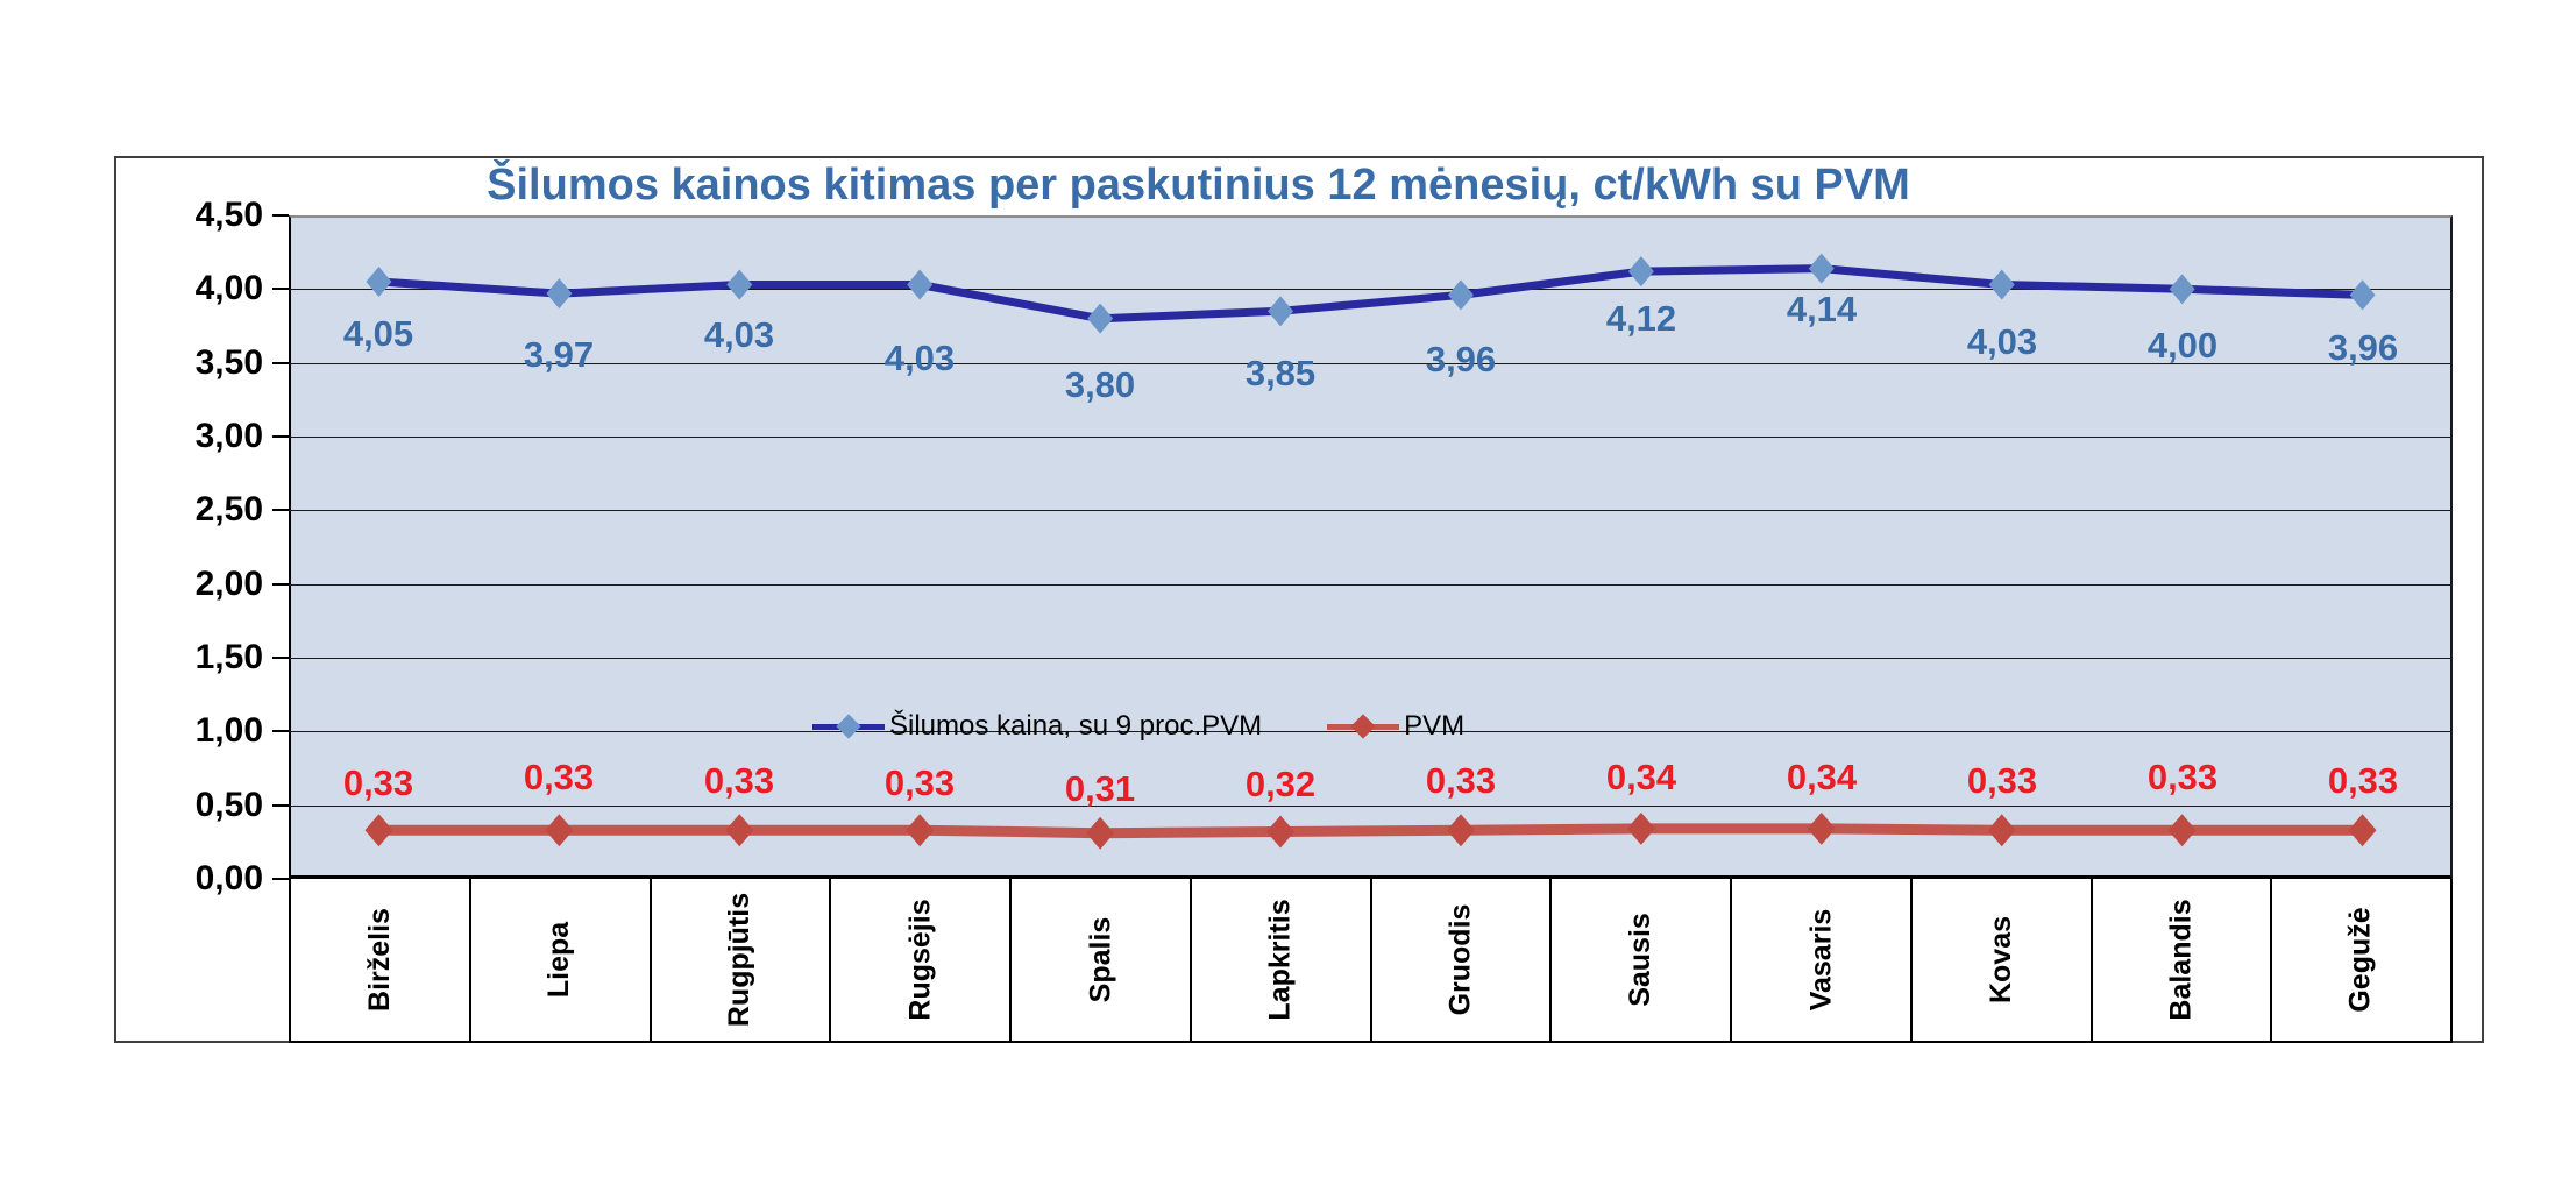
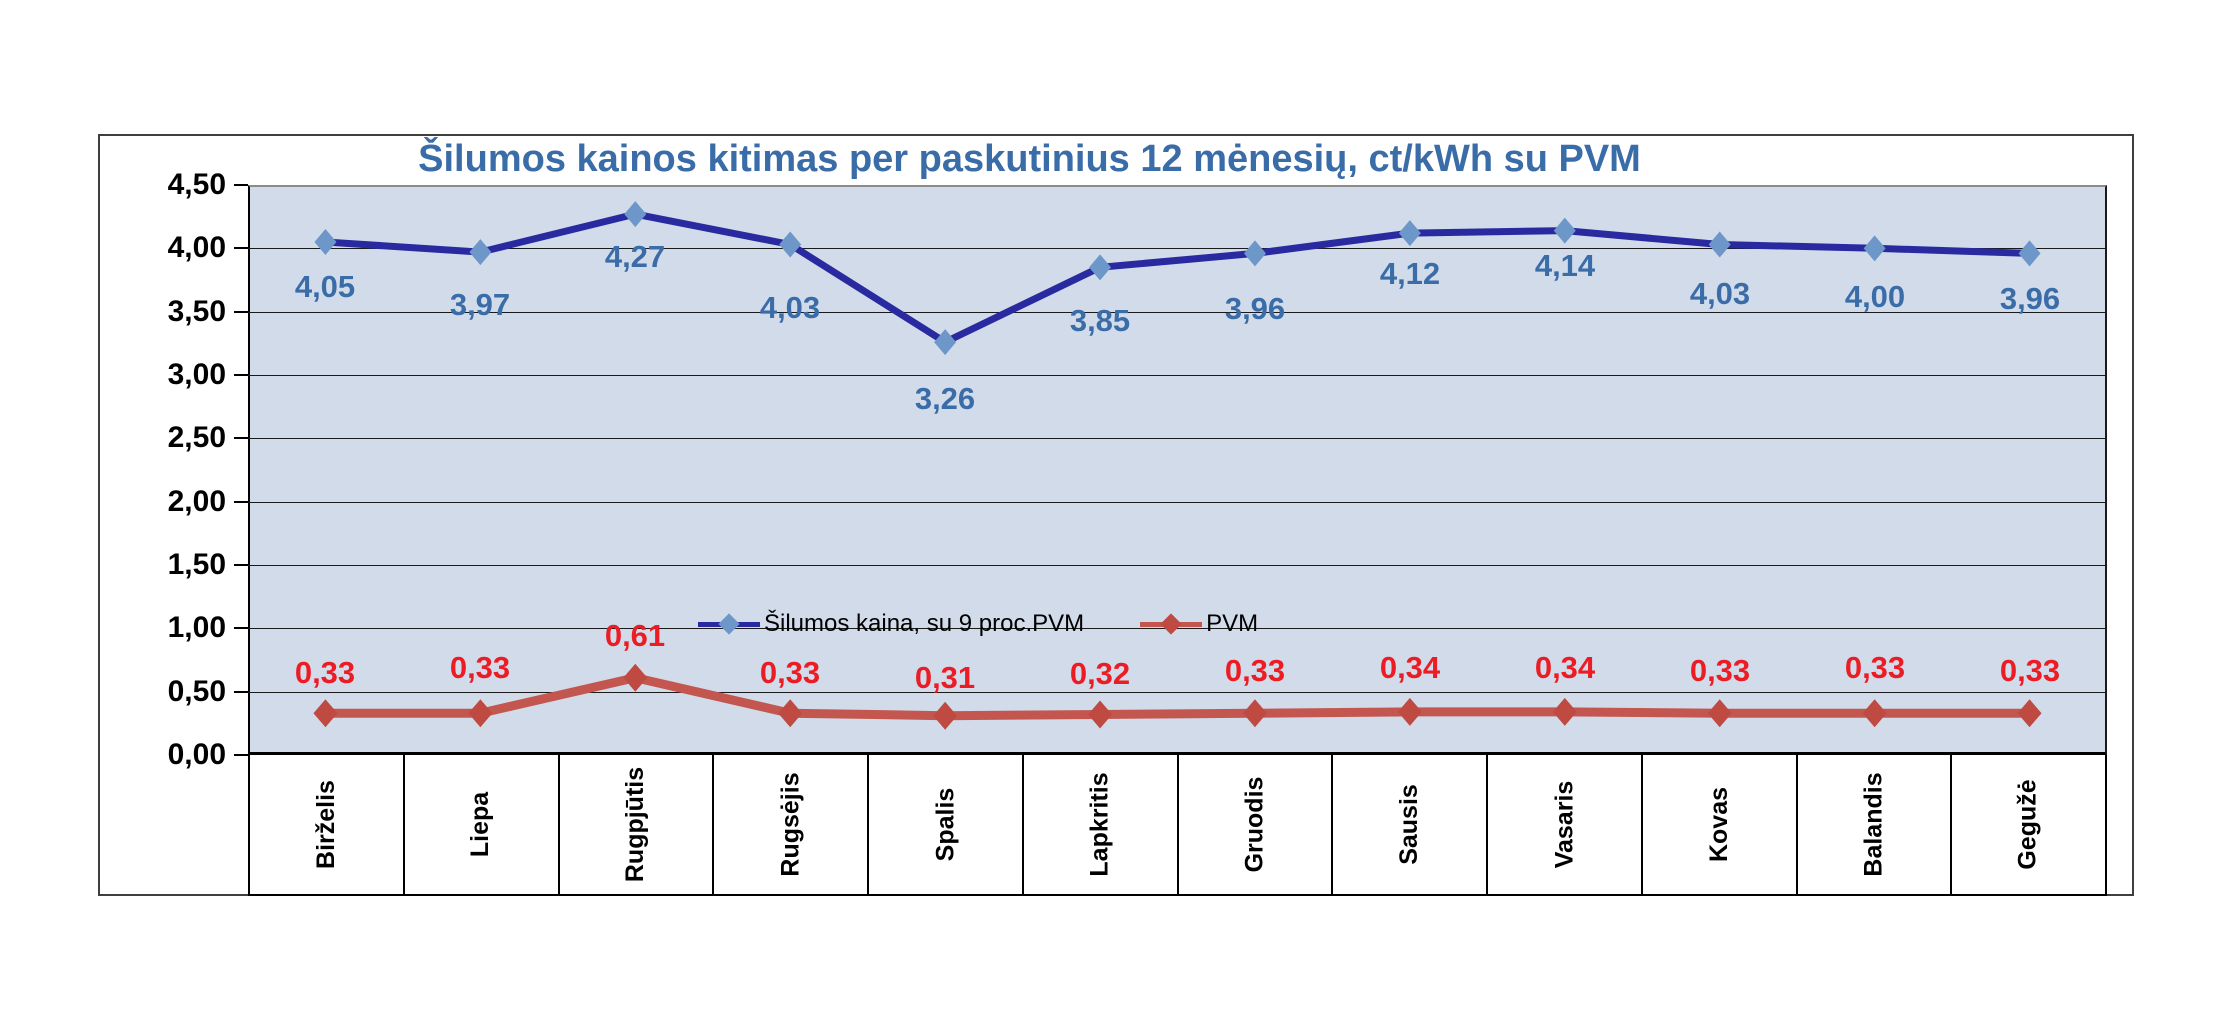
Šilumos kaina, su 9 proc.PVM/Rugpjūtis: 4,03 -> 4,27
PVM/Rugpjūtis: 0,33 -> 0,61
Šilumos kaina, su 9 proc.PVM/Spalis: 3,80 -> 3,26
